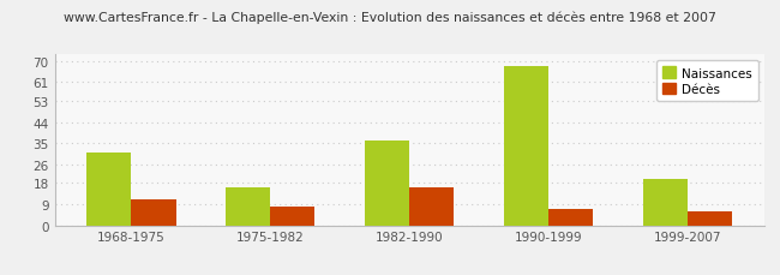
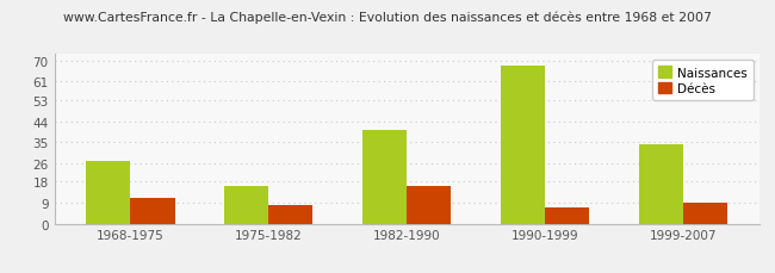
Naissances/1968-1975: 31 -> 27
Naissances/1982-1990: 36 -> 40
Naissances/1999-2007: 20 -> 34
Décès/1999-2007: 6 -> 9
